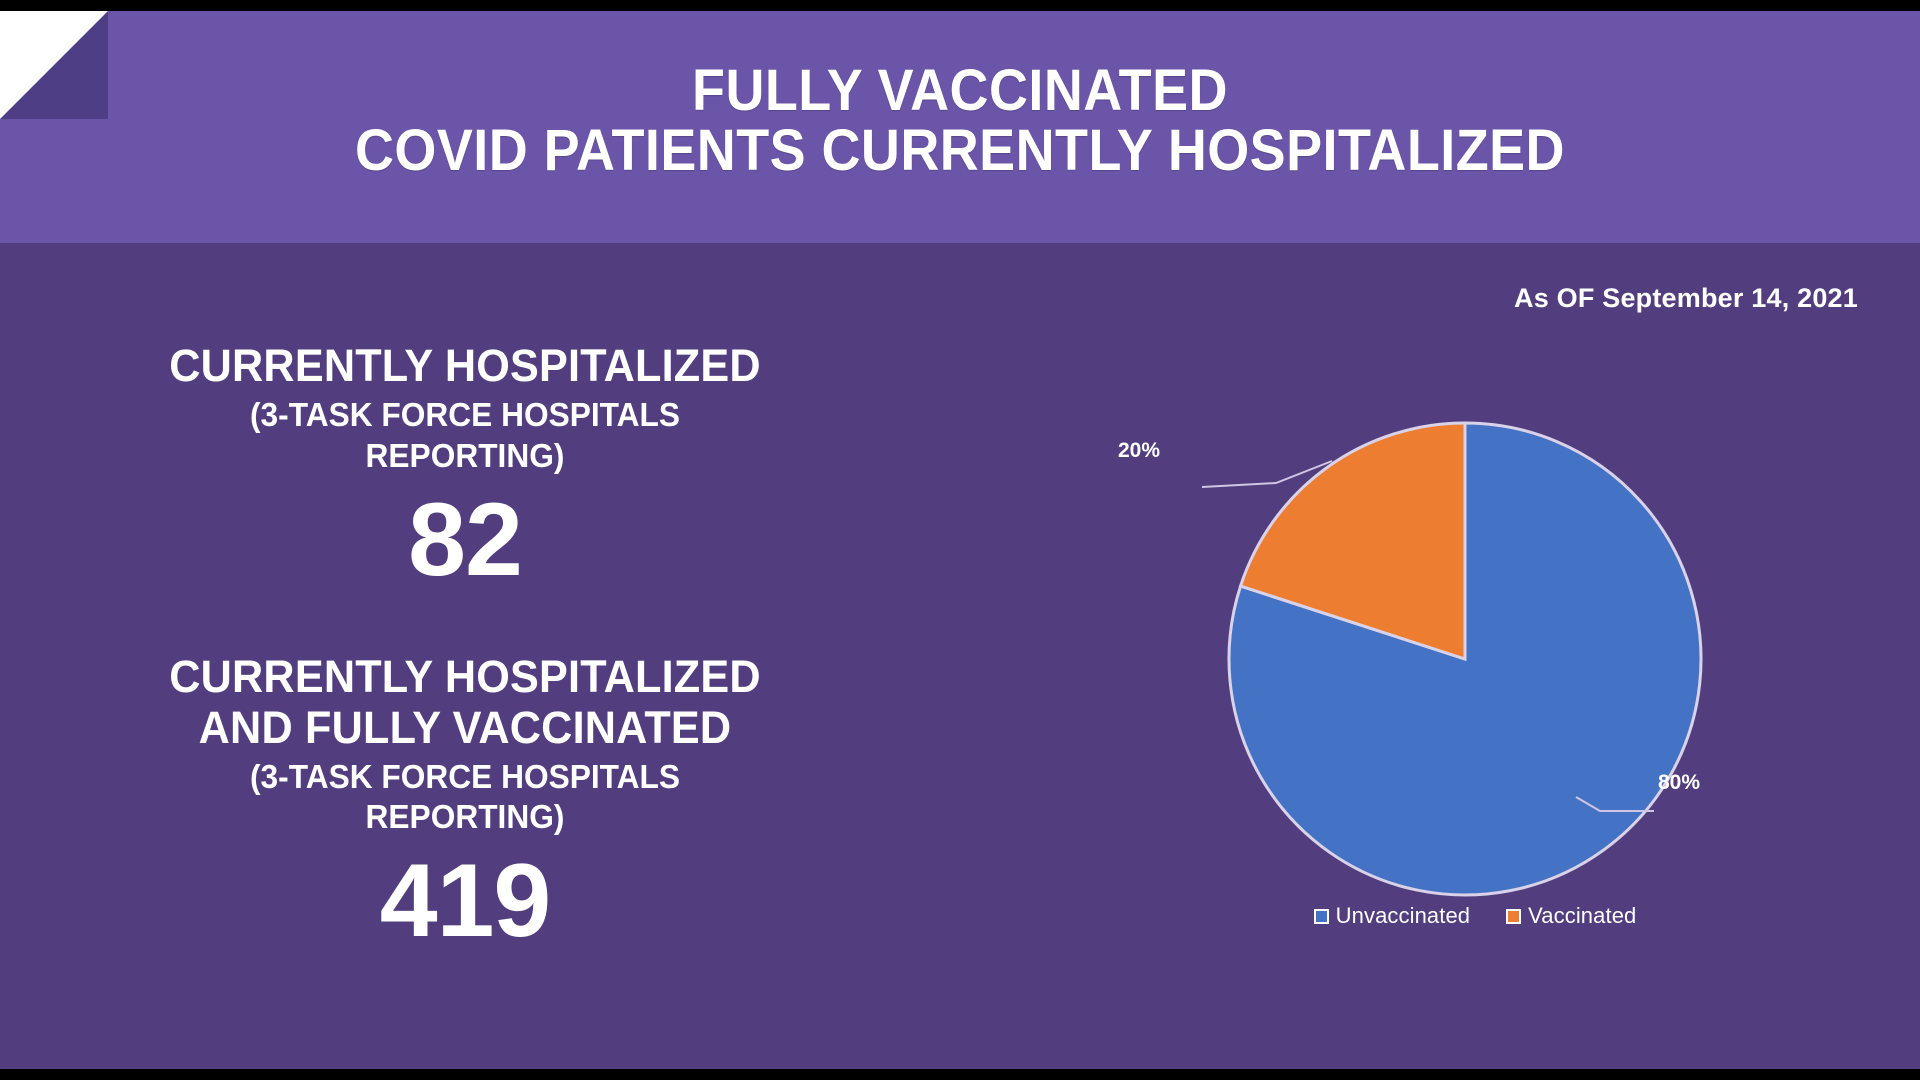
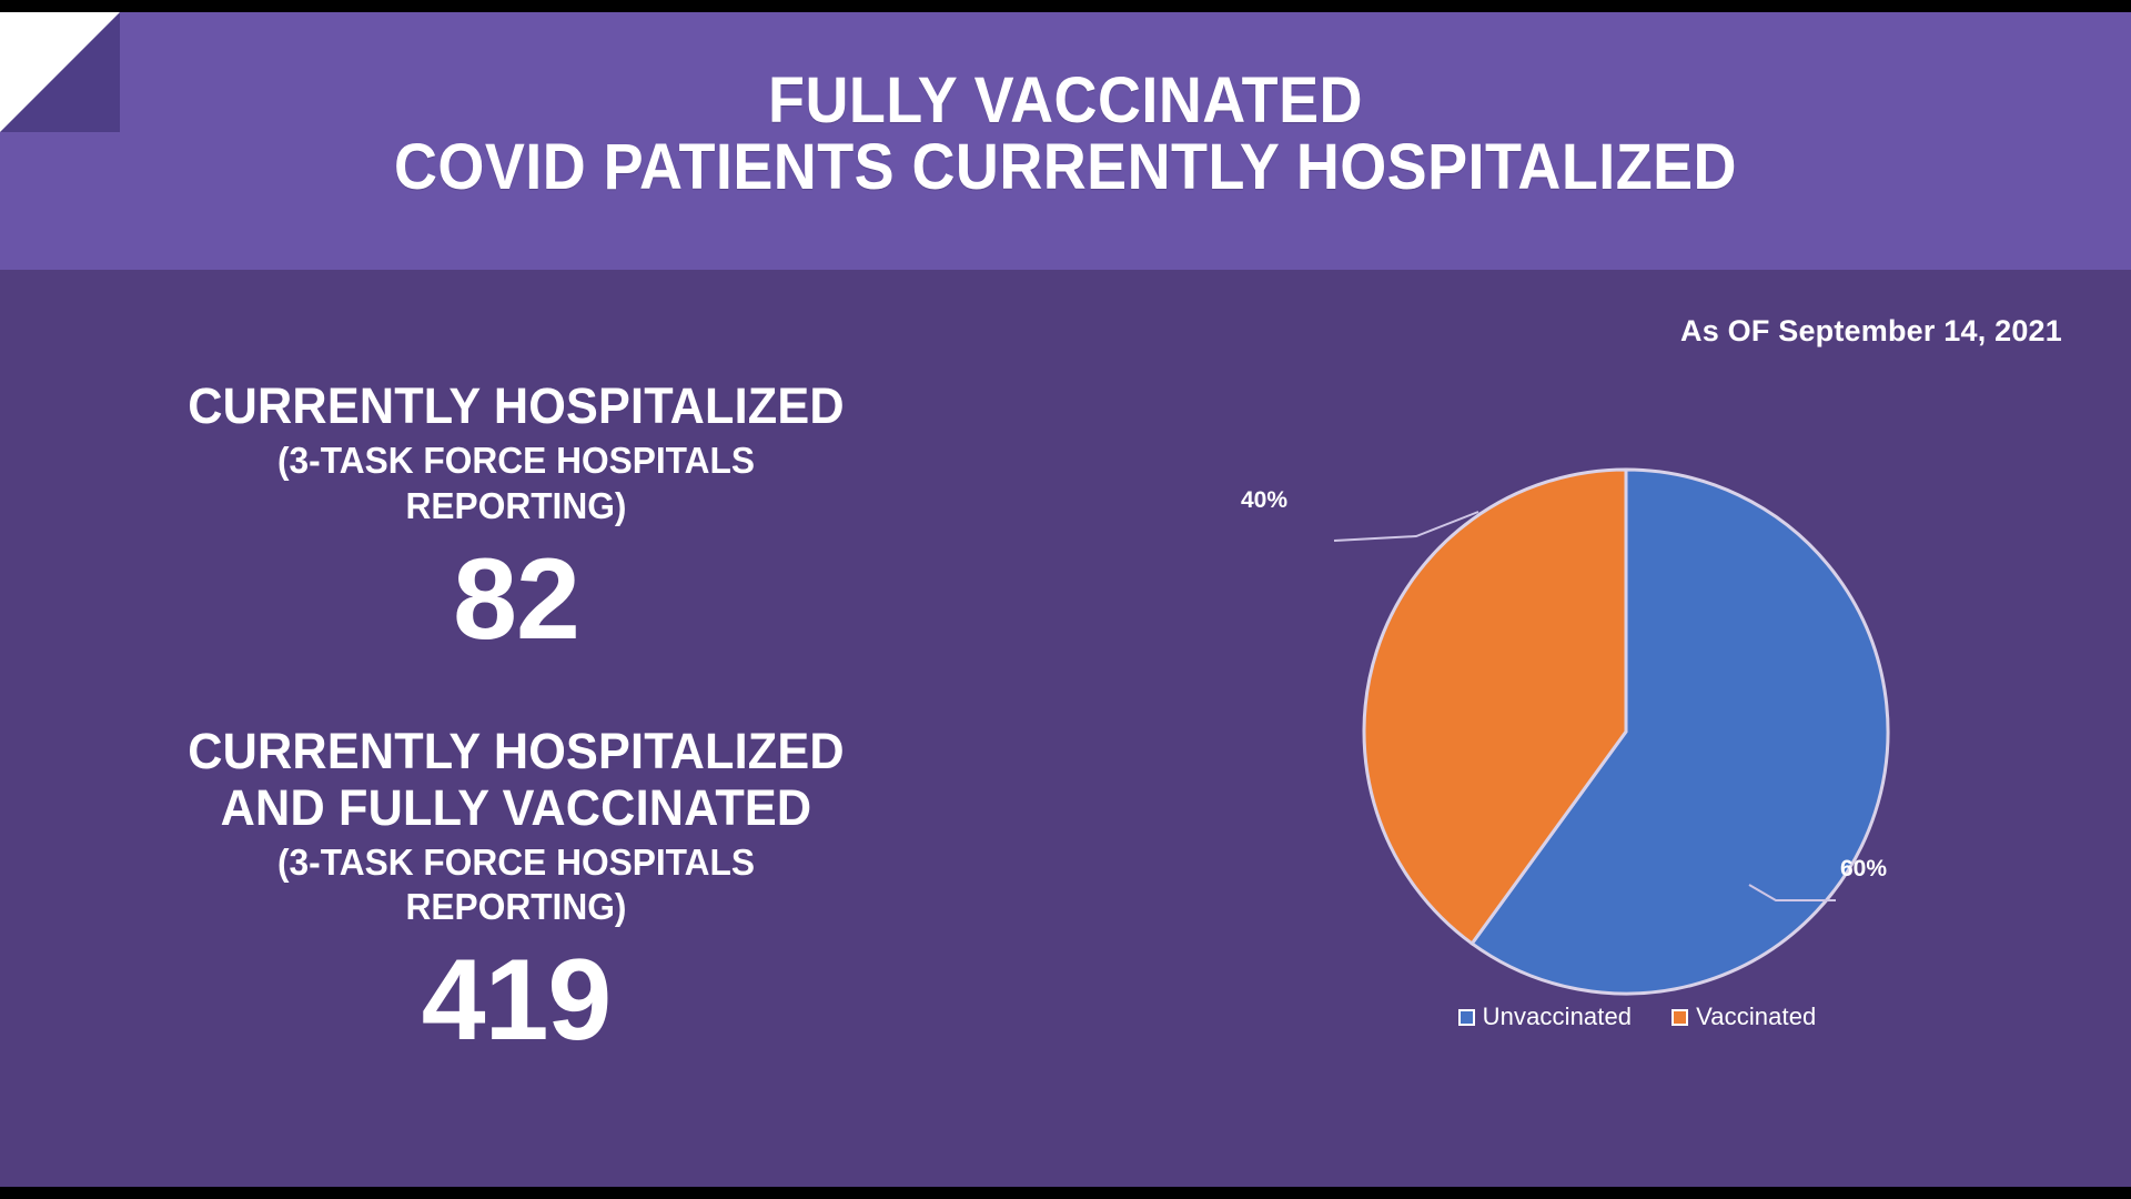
Unvaccinated: 80% -> 60%
Vaccinated: 20% -> 40%
